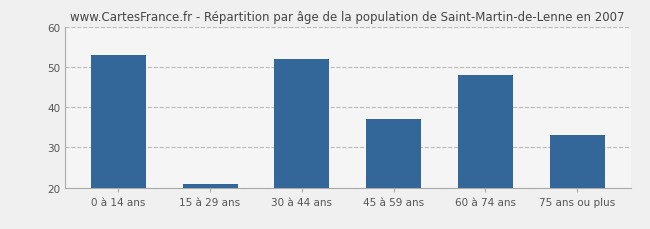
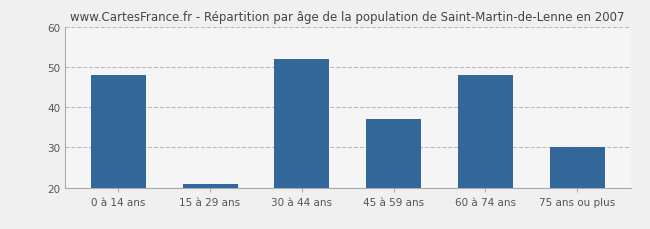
0 à 14 ans: 53 -> 48
75 ans ou plus: 33 -> 30
